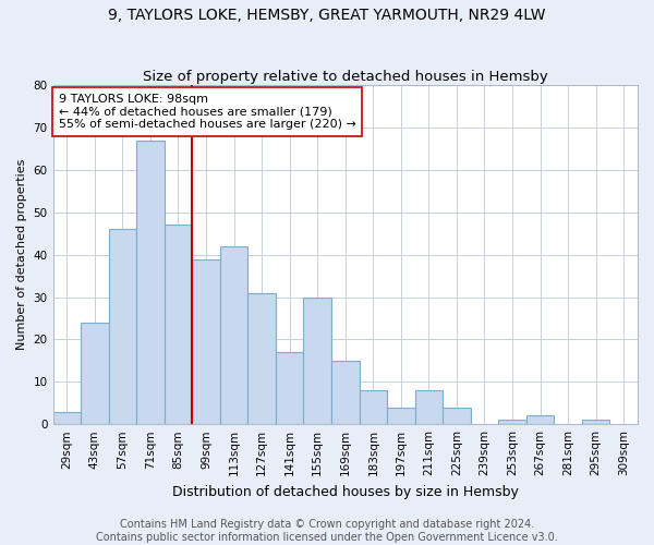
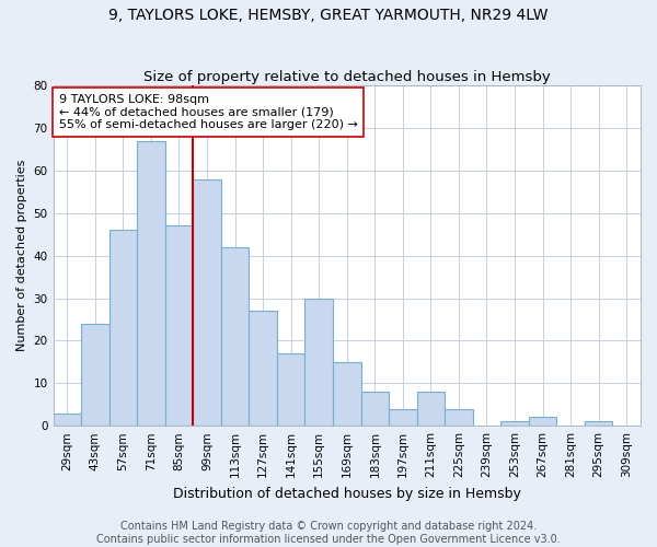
99sqm: 39 -> 58
127sqm: 31 -> 27
